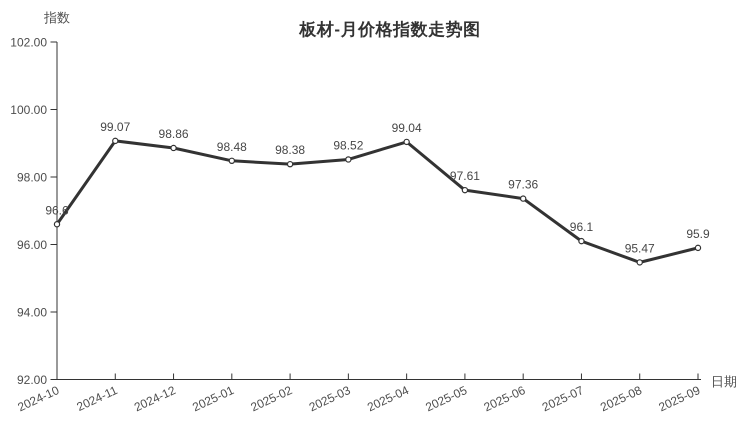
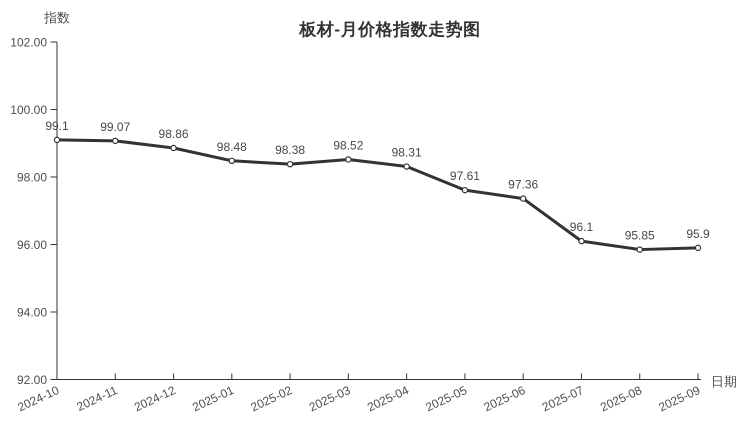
2024-10: 96.6 -> 99.1
2025-04: 99.04 -> 98.31
2025-08: 95.47 -> 95.85
